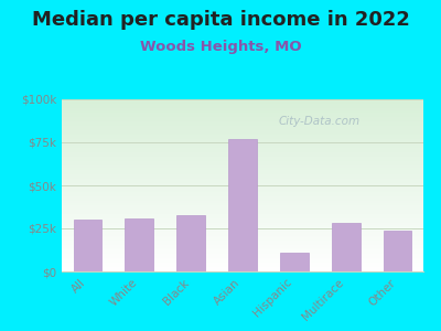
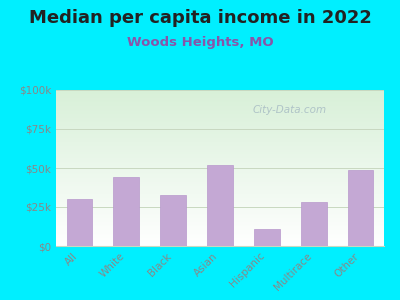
White: $30k -> $44k
Asian: $77k -> $52k
Other: $24k -> $49k
